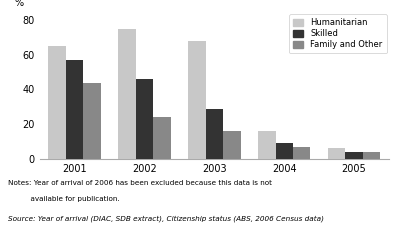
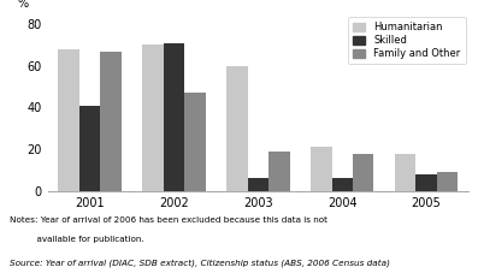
Humanitarian/2001: 65 -> 68
Skilled/2001: 57 -> 41
Family and Other/2001: 44 -> 67
Humanitarian/2002: 75 -> 70
Skilled/2002: 46 -> 71
Family and Other/2002: 24 -> 47
Humanitarian/2003: 68 -> 60
Skilled/2003: 29 -> 6
Family and Other/2003: 16 -> 19
Humanitarian/2004: 16 -> 21
Skilled/2004: 9 -> 6
Family and Other/2004: 7 -> 18
Humanitarian/2005: 6 -> 18
Skilled/2005: 4 -> 8
Family and Other/2005: 4 -> 9
